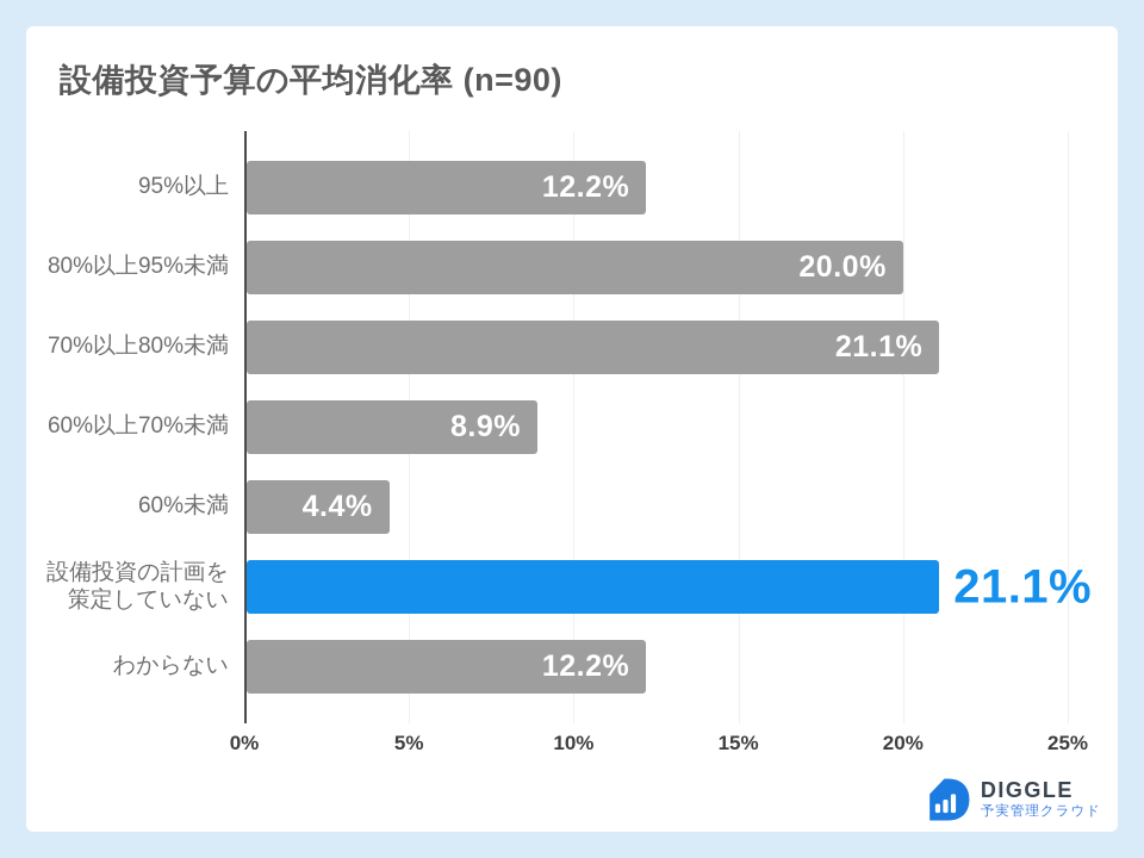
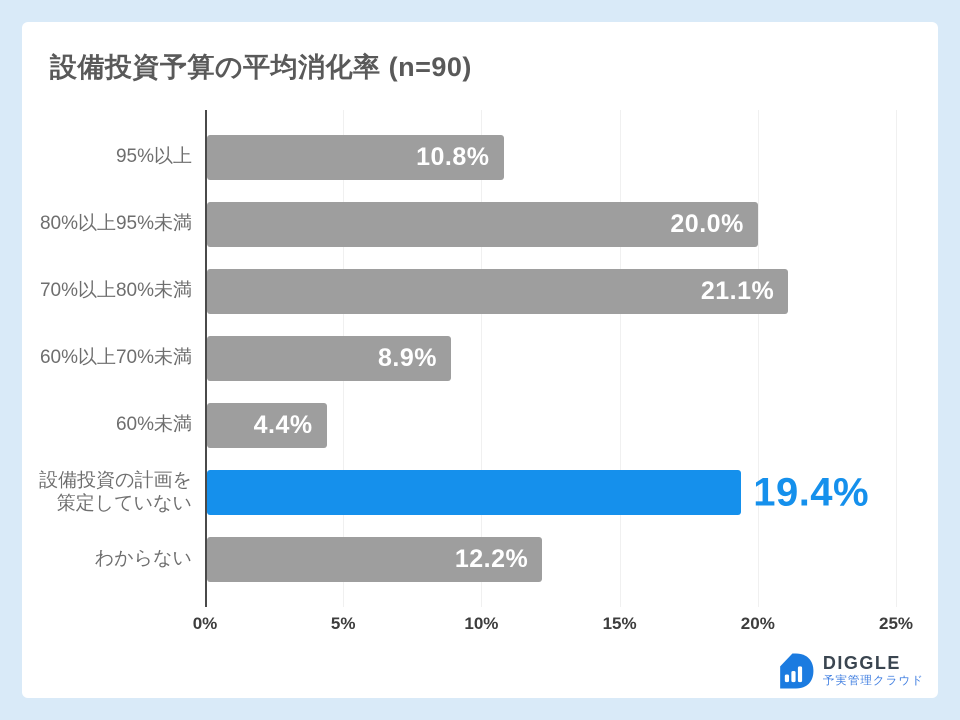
95%以上: 12.2% -> 10.8%
設備投資の計画を 策定していない: 21.1% -> 19.4%
